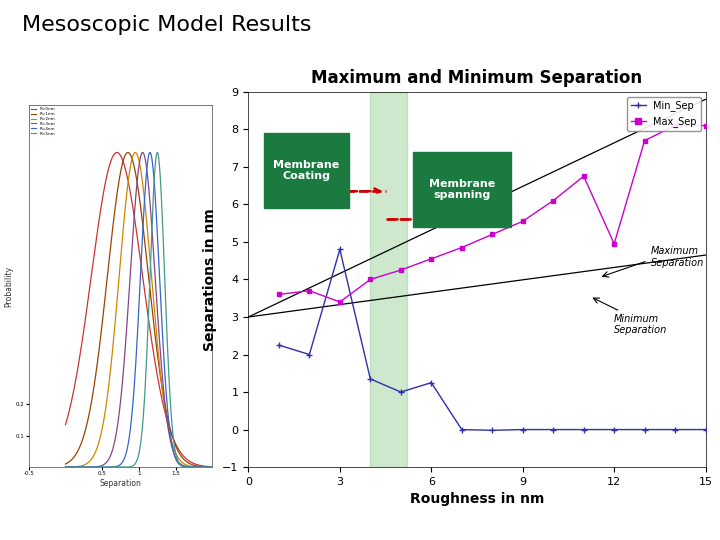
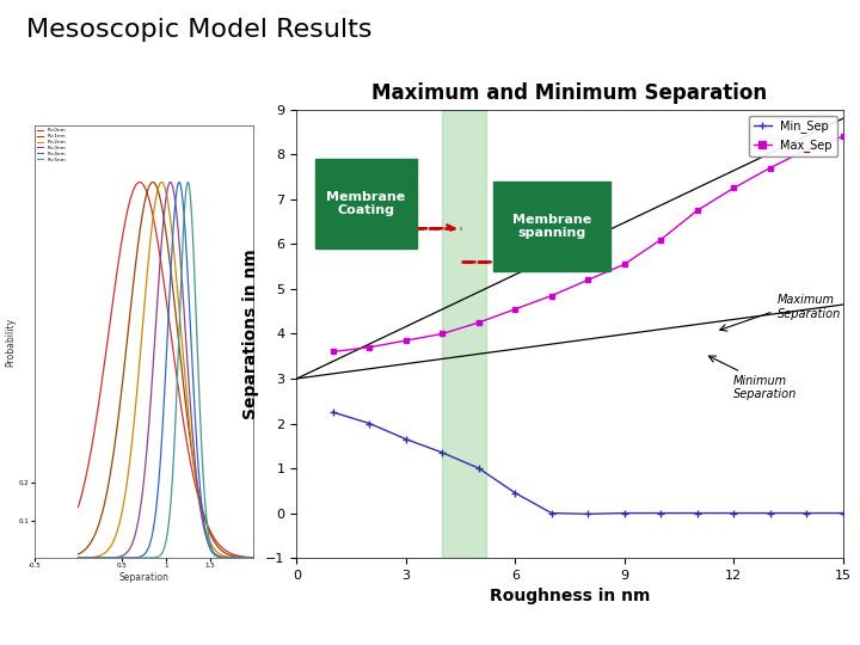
Maximum and Minimum Separation/Min_Sep/3: 4.80 -> 1.65
Maximum and Minimum Separation/Max_Sep/3: 3.40 -> 3.85
Maximum and Minimum Separation/Min_Sep/6: 1.25 -> 0.45
Maximum and Minimum Separation/Max_Sep/12: 4.95 -> 7.25
Maximum and Minimum Separation/Max_Sep/15: 8.10 -> 8.40
